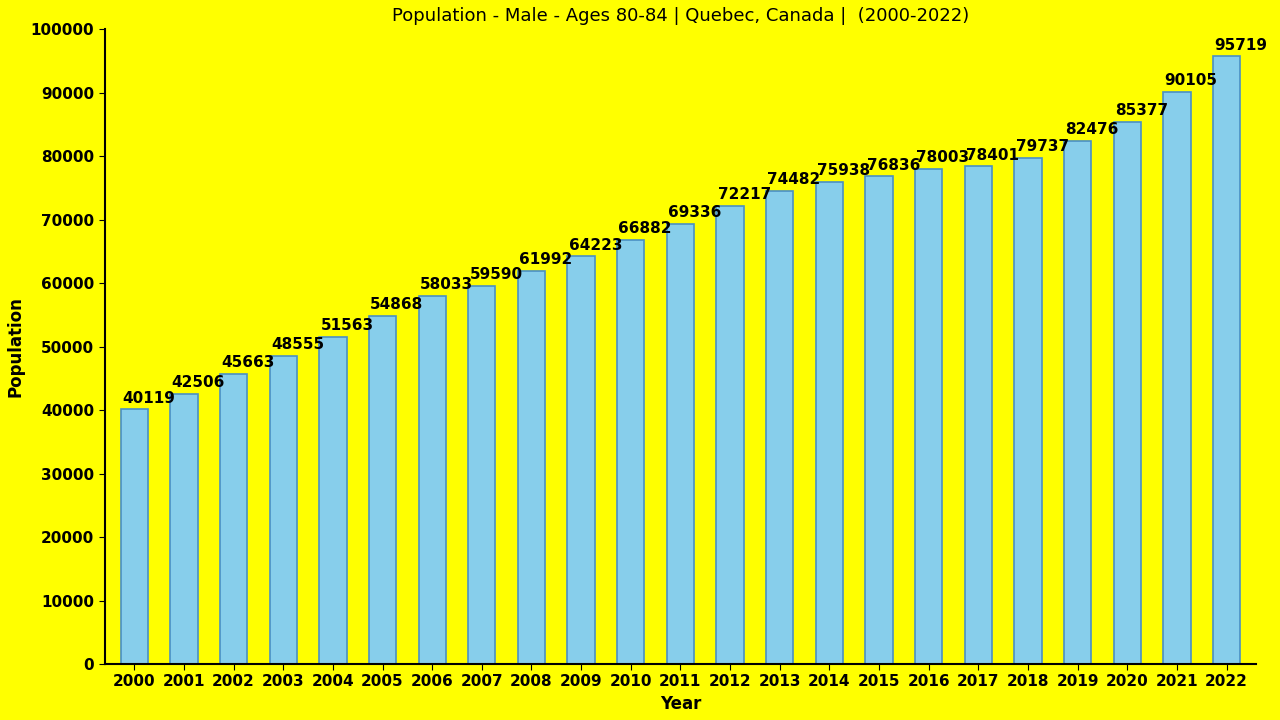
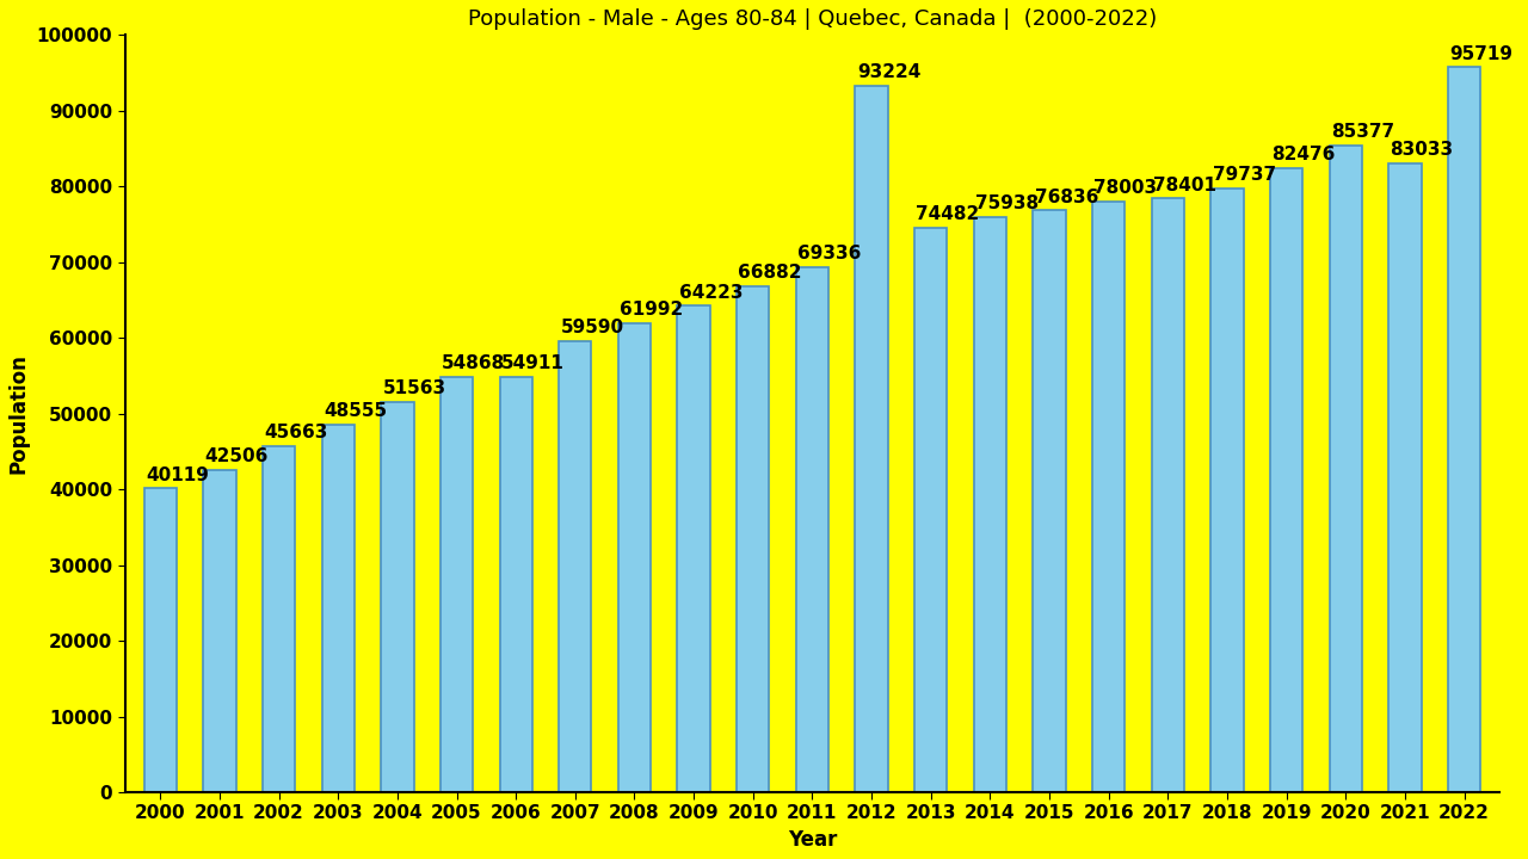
2006: 58033 -> 54911
2012: 72217 -> 93224
2021: 90105 -> 83033
